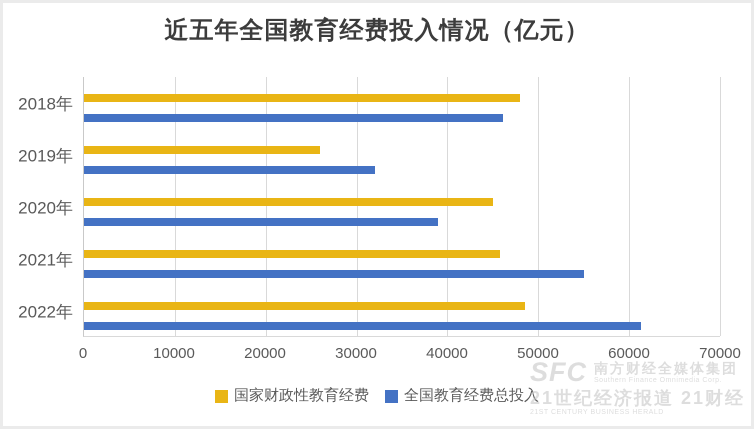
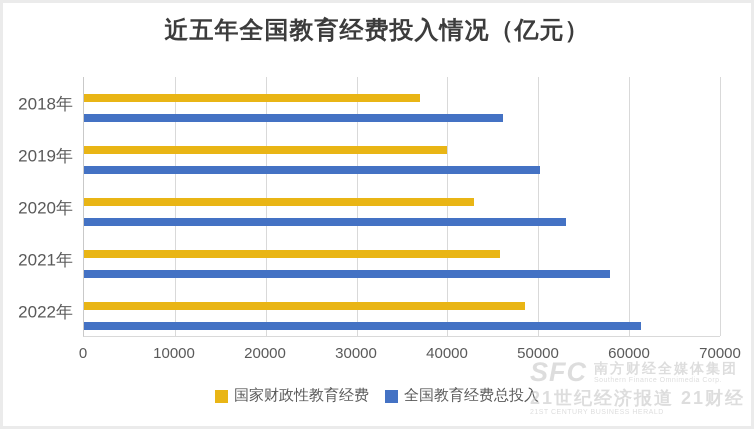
国家财政性教育经费/2018年: 48000 -> 37000
国家财政性教育经费/2019年: 26000 -> 40000
全国教育经费总投入/2019年: 32000 -> 50000
国家财政性教育经费/2020年: 45000 -> 43000
全国教育经费总投入/2020年: 39000 -> 53000
全国教育经费总投入/2021年: 55000 -> 58000
